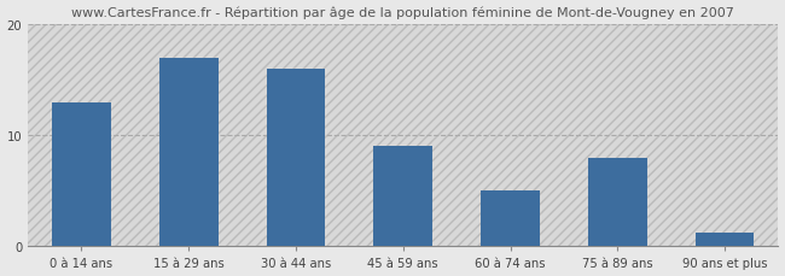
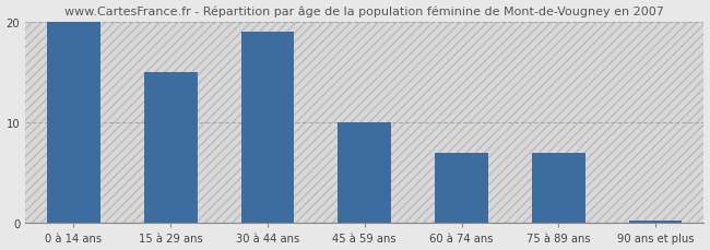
0 à 14 ans: 13.0 -> 20.0
15 à 29 ans: 17.0 -> 15.0
30 à 44 ans: 16.0 -> 19.0
45 à 59 ans: 9.0 -> 10.0
60 à 74 ans: 5.0 -> 7.0
75 à 89 ans: 8.0 -> 7.0
90 ans et plus: 1.2 -> 0.3
